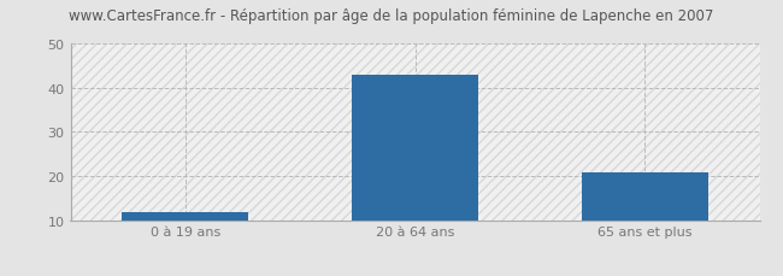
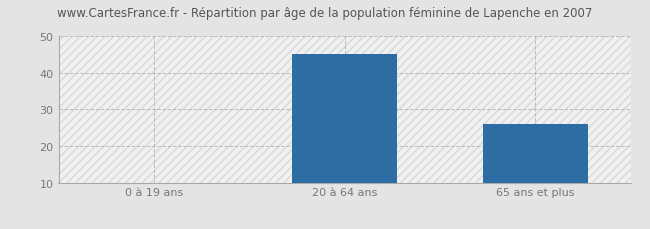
0 à 19 ans: 12 -> 10
20 à 64 ans: 43 -> 45
65 ans et plus: 21 -> 26
